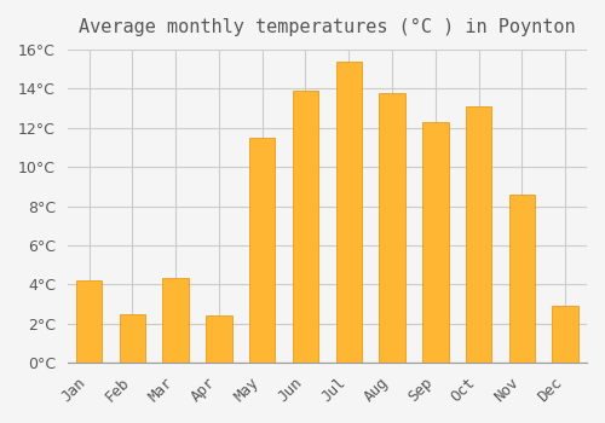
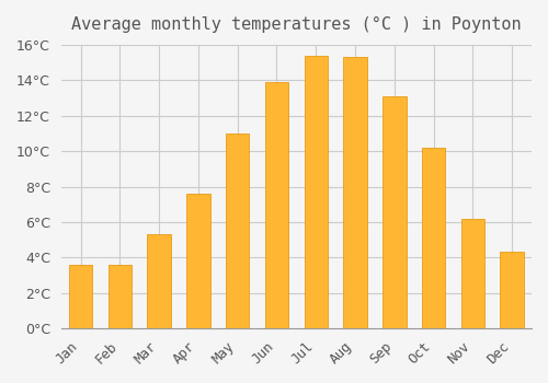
Jan: 4.2°C -> 3.6°C
Feb: 2.5°C -> 3.6°C
Mar: 4.3°C -> 5.3°C
Apr: 2.4°C -> 7.6°C
May: 11.5°C -> 11.0°C
Aug: 13.8°C -> 15.3°C
Sep: 12.3°C -> 13.1°C
Oct: 13.1°C -> 10.2°C
Nov: 8.6°C -> 6.2°C
Dec: 2.9°C -> 4.3°C
